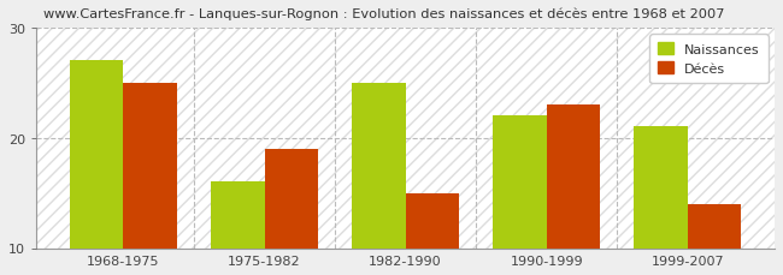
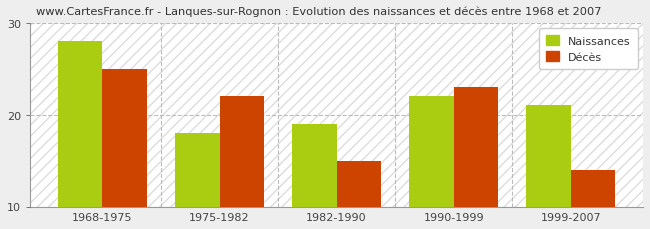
Naissances/1968-1975: 27 -> 28
Naissances/1975-1982: 16 -> 18
Décès/1975-1982: 19 -> 22
Naissances/1982-1990: 25 -> 19
